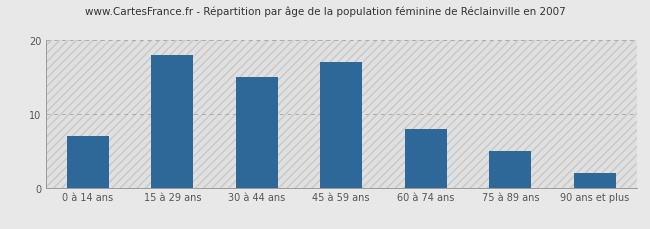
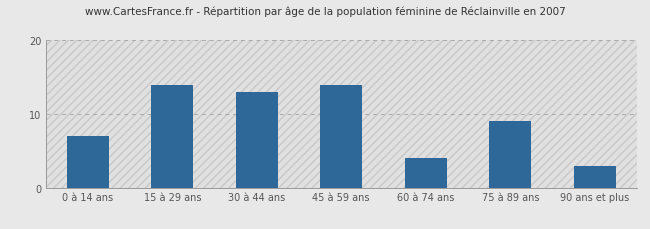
15 à 29 ans: 18 -> 14
30 à 44 ans: 15 -> 13
45 à 59 ans: 17 -> 14
60 à 74 ans: 8 -> 4
75 à 89 ans: 5 -> 9
90 ans et plus: 2 -> 3
